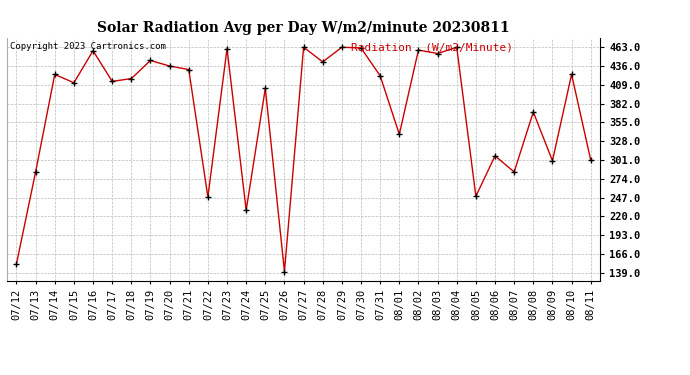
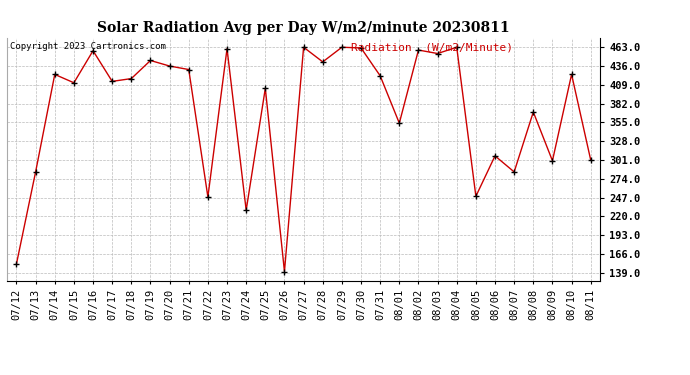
08/01: 338 -> 354
